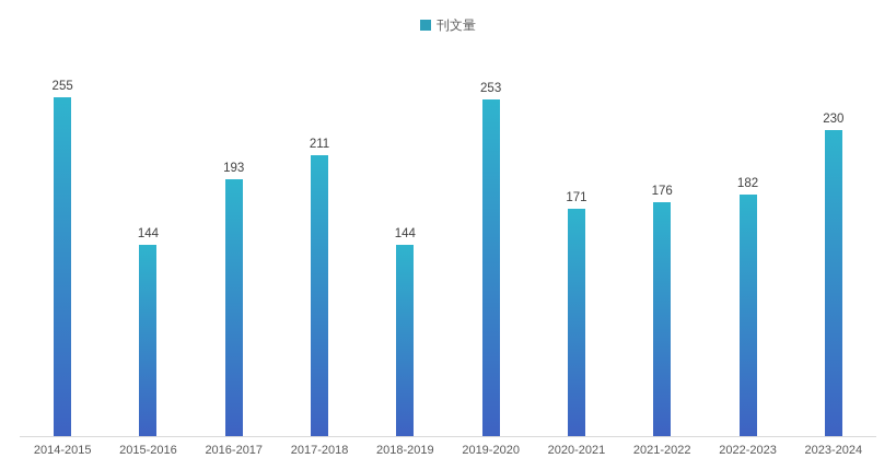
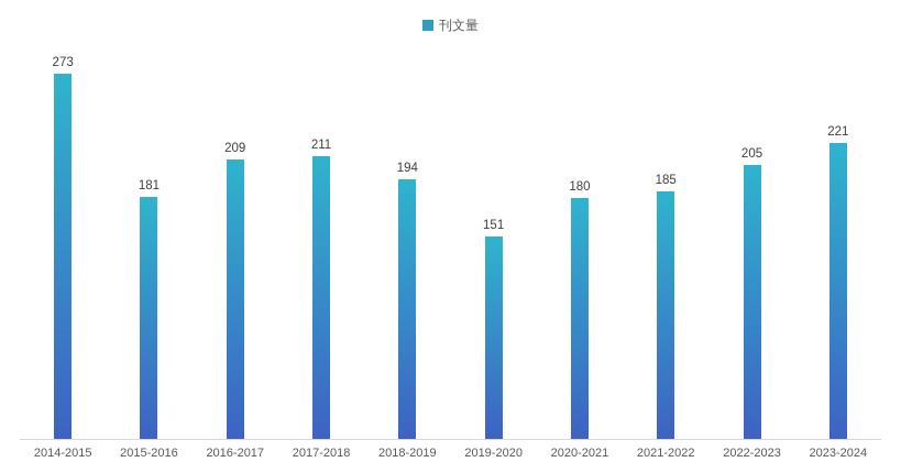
2014-2015: 255 -> 273
2015-2016: 144 -> 181
2016-2017: 193 -> 209
2018-2019: 144 -> 194
2019-2020: 253 -> 151
2020-2021: 171 -> 180
2021-2022: 176 -> 185
2022-2023: 182 -> 205
2023-2024: 230 -> 221
